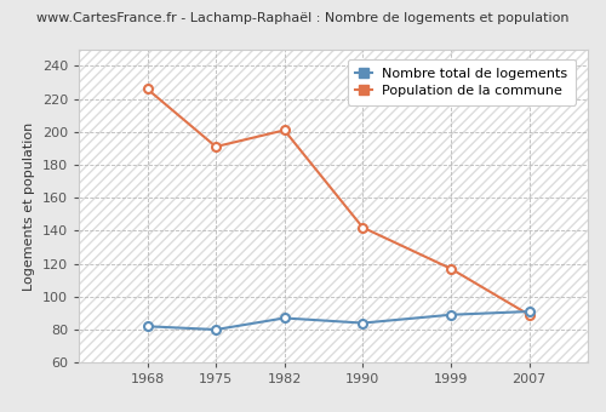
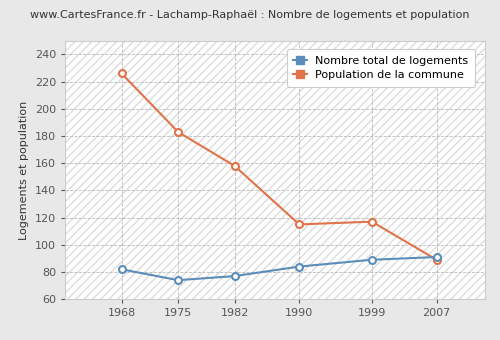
Nombre total de logements/1975: 80 -> 74
Population de la commune/1975: 191 -> 183
Nombre total de logements/1982: 87 -> 77
Population de la commune/1982: 201 -> 158
Population de la commune/1990: 142 -> 115
